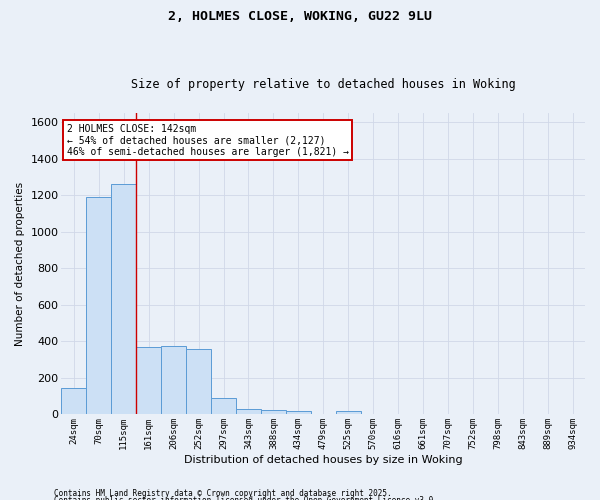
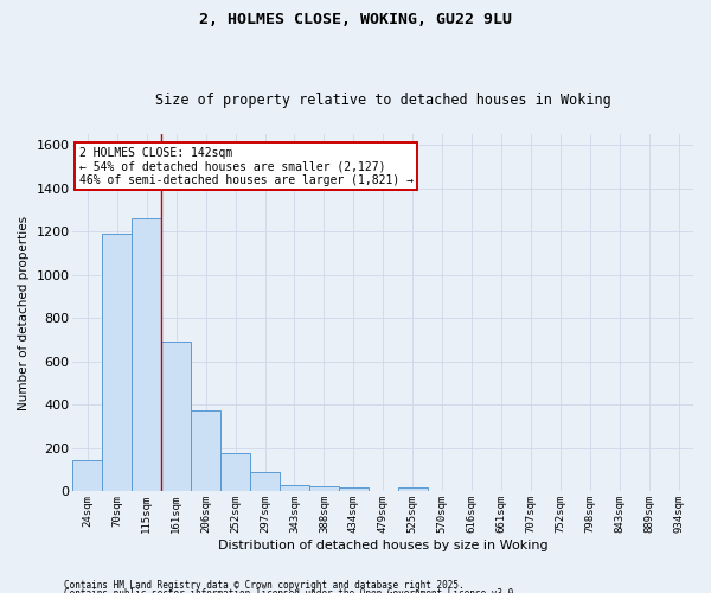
161sqm: 370 -> 690
252sqm: 360 -> 180
